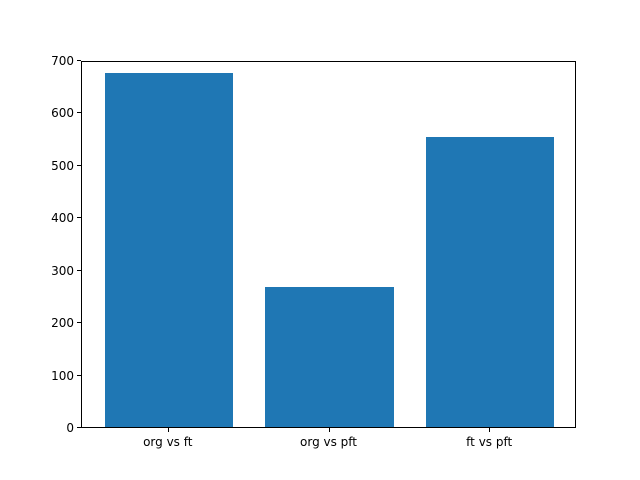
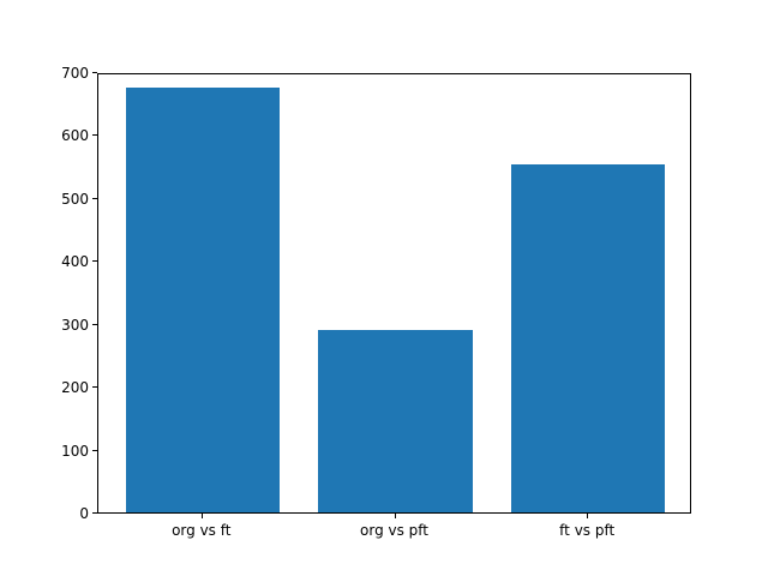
org vs pft: 270 -> 290
